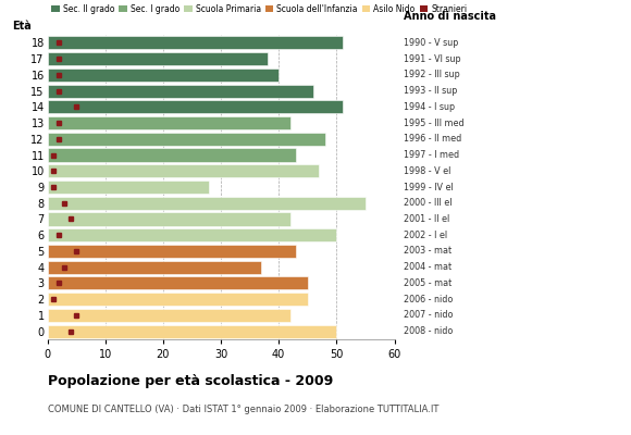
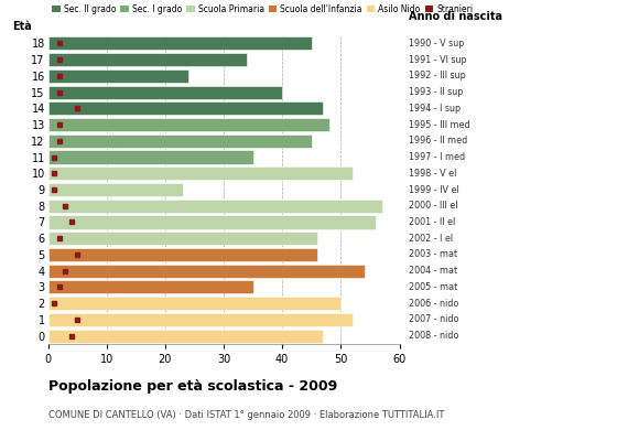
18: 51 -> 45
17: 38 -> 34
16: 40 -> 24
15: 46 -> 40
14: 51 -> 47
13: 42 -> 48
12: 48 -> 45
11: 43 -> 35
10: 47 -> 52
9: 28 -> 23
8: 55 -> 57
7: 42 -> 56
6: 50 -> 46
5: 43 -> 46
4: 37 -> 54
3: 45 -> 35
2: 45 -> 50
1: 42 -> 52
0: 50 -> 47
